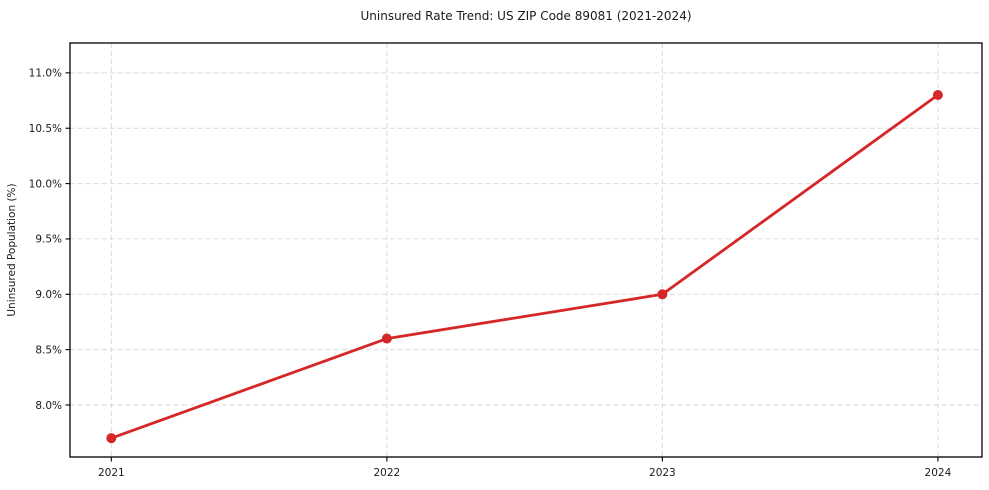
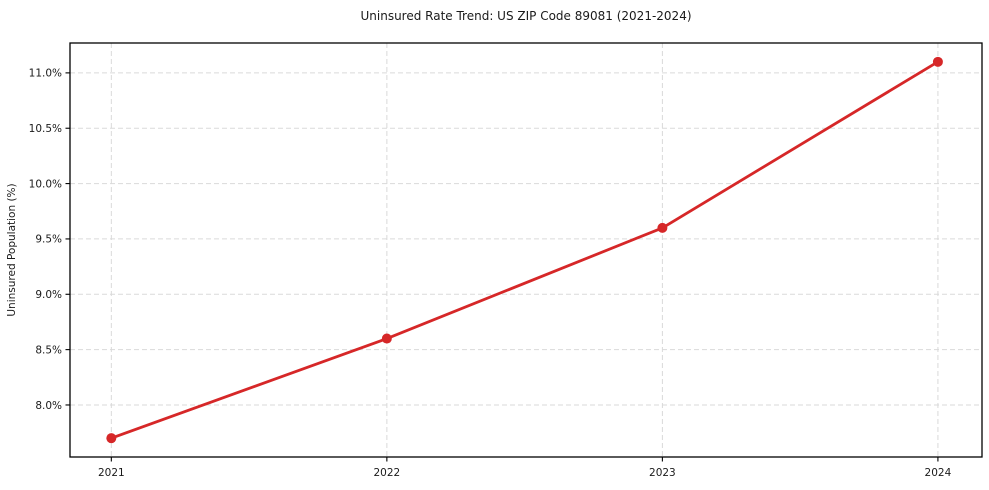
2023: 9.0% -> 9.6%
2024: 10.8% -> 11.1%
